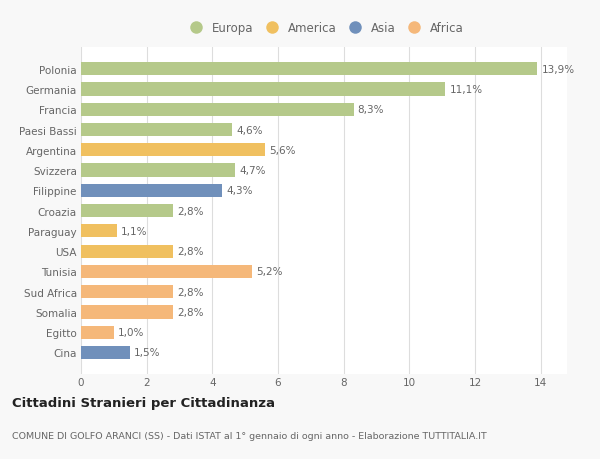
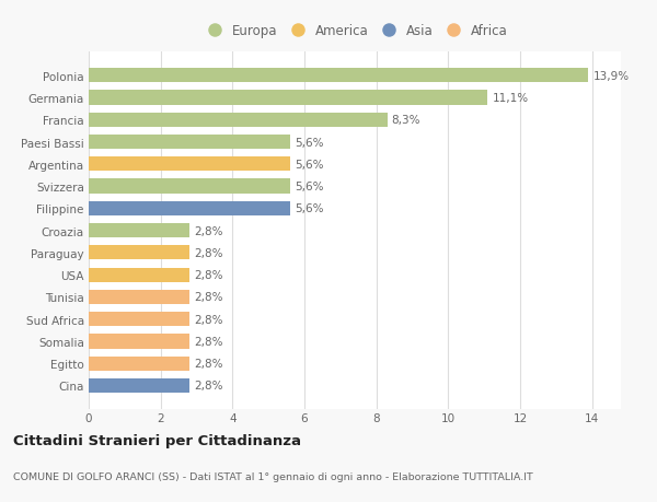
Paesi Bassi: 4,6% -> 5,6%
Svizzera: 4,7% -> 5,6%
Filippine: 4,3% -> 5,6%
Paraguay: 1,1% -> 2,8%
Tunisia: 5,2% -> 2,8%
Egitto: 1,0% -> 2,8%
Cina: 1,5% -> 2,8%
